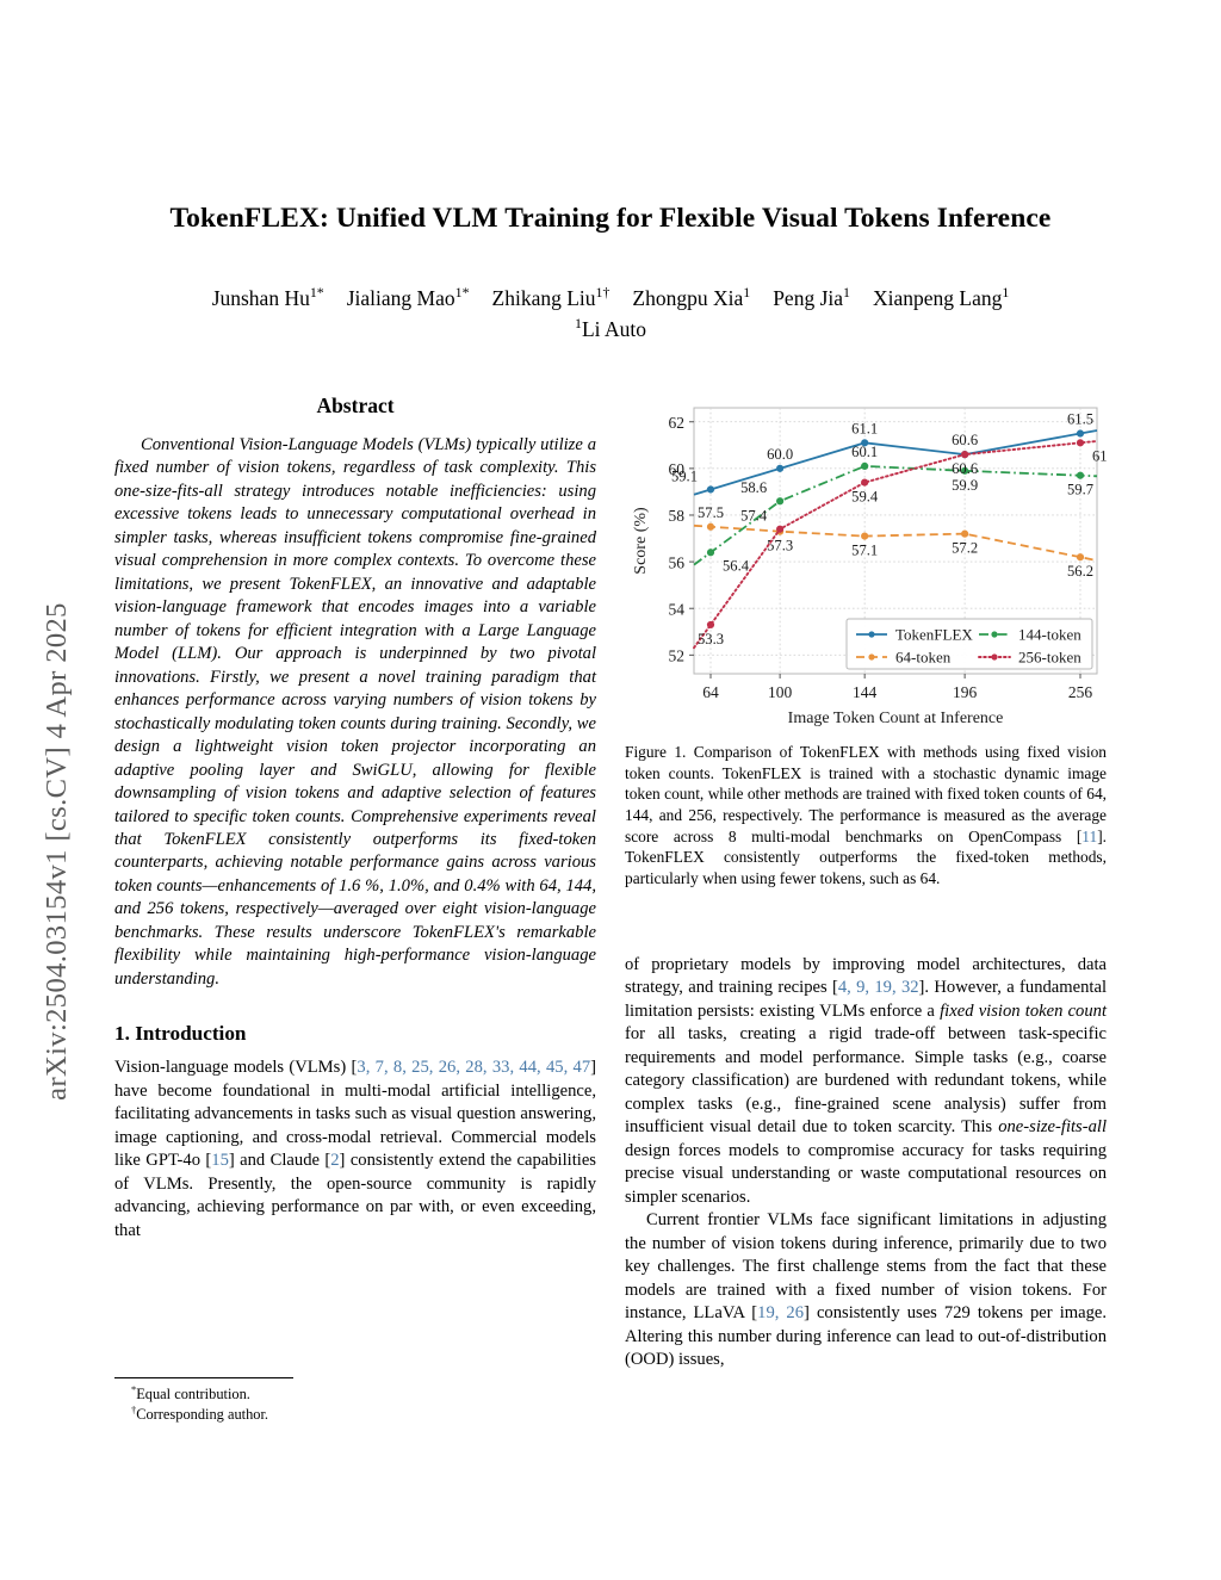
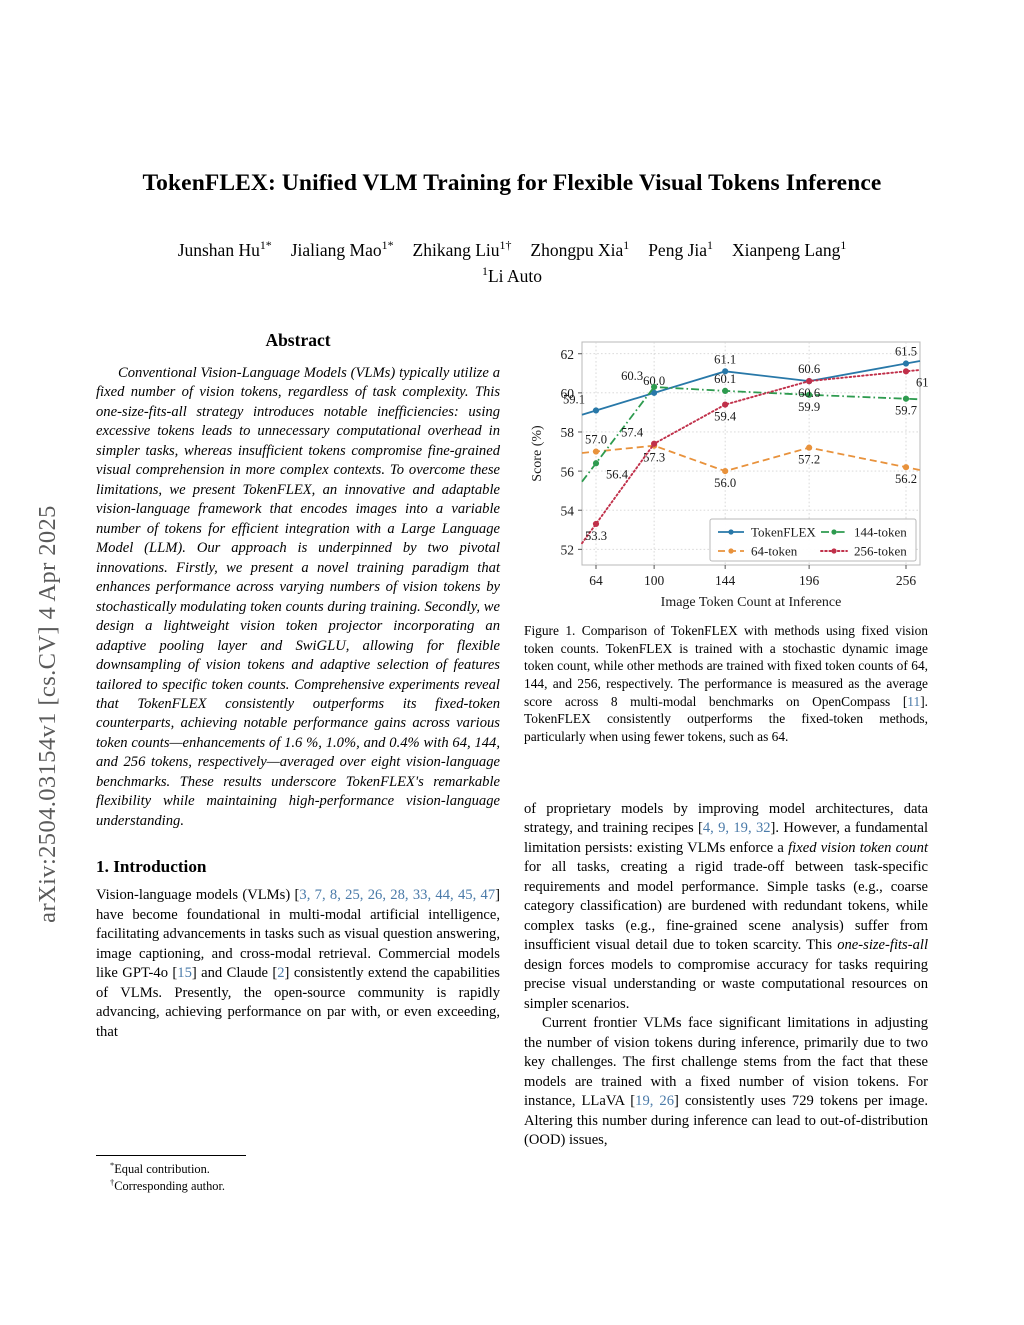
64-token/64: 57.5 -> 57.0
144-token/100: 58.6 -> 60.3
64-token/144: 57.1 -> 56.0
